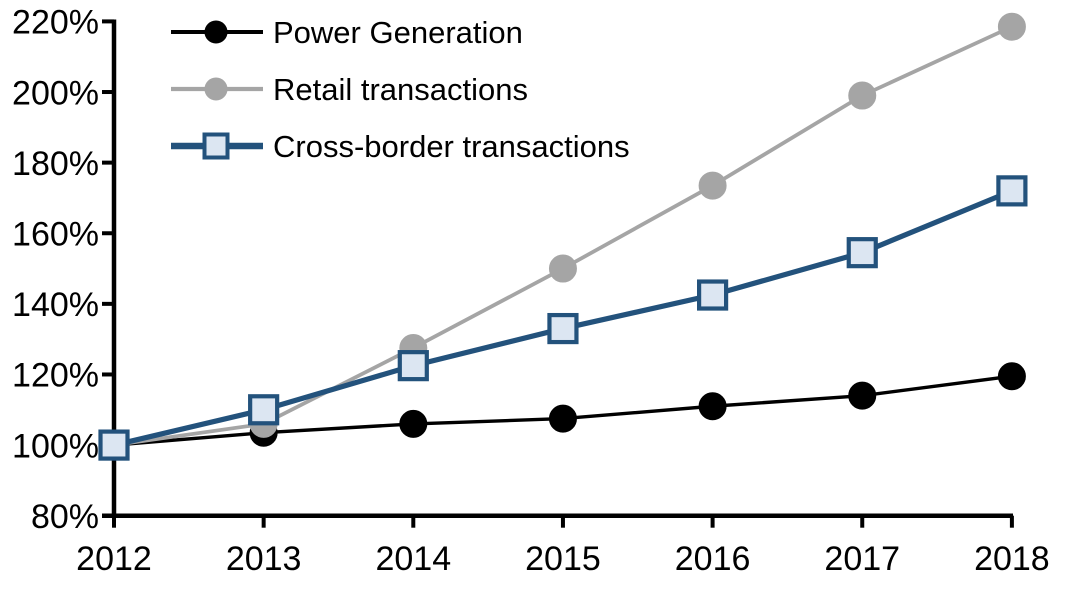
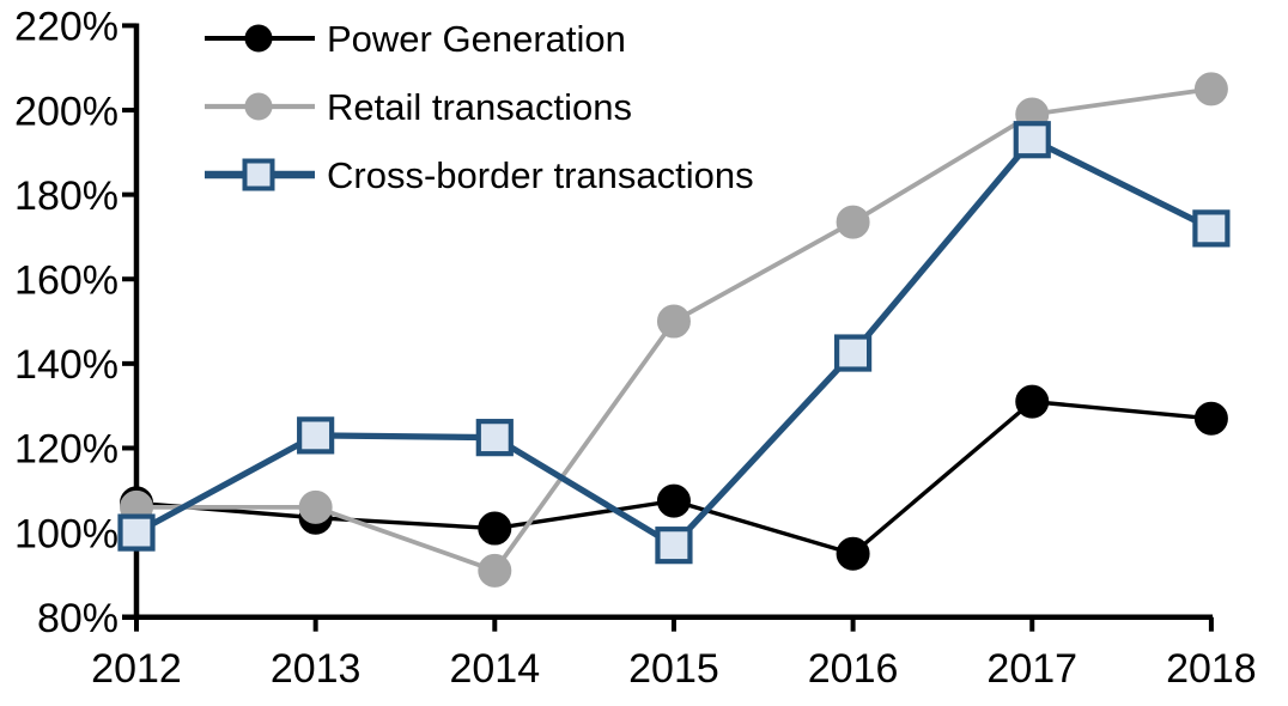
Power Generation/2012: 100% -> 107%
Retail transactions/2012: 100% -> 106%
Cross-border transactions/2013: 110% -> 123%
Power Generation/2014: 106% -> 101%
Retail transactions/2014: 128% -> 91%
Cross-border transactions/2015: 133% -> 97%
Power Generation/2016: 111% -> 95%
Power Generation/2017: 114% -> 131%
Cross-border transactions/2017: 154% -> 193%
Power Generation/2018: 120% -> 127%
Retail transactions/2018: 218% -> 205%
